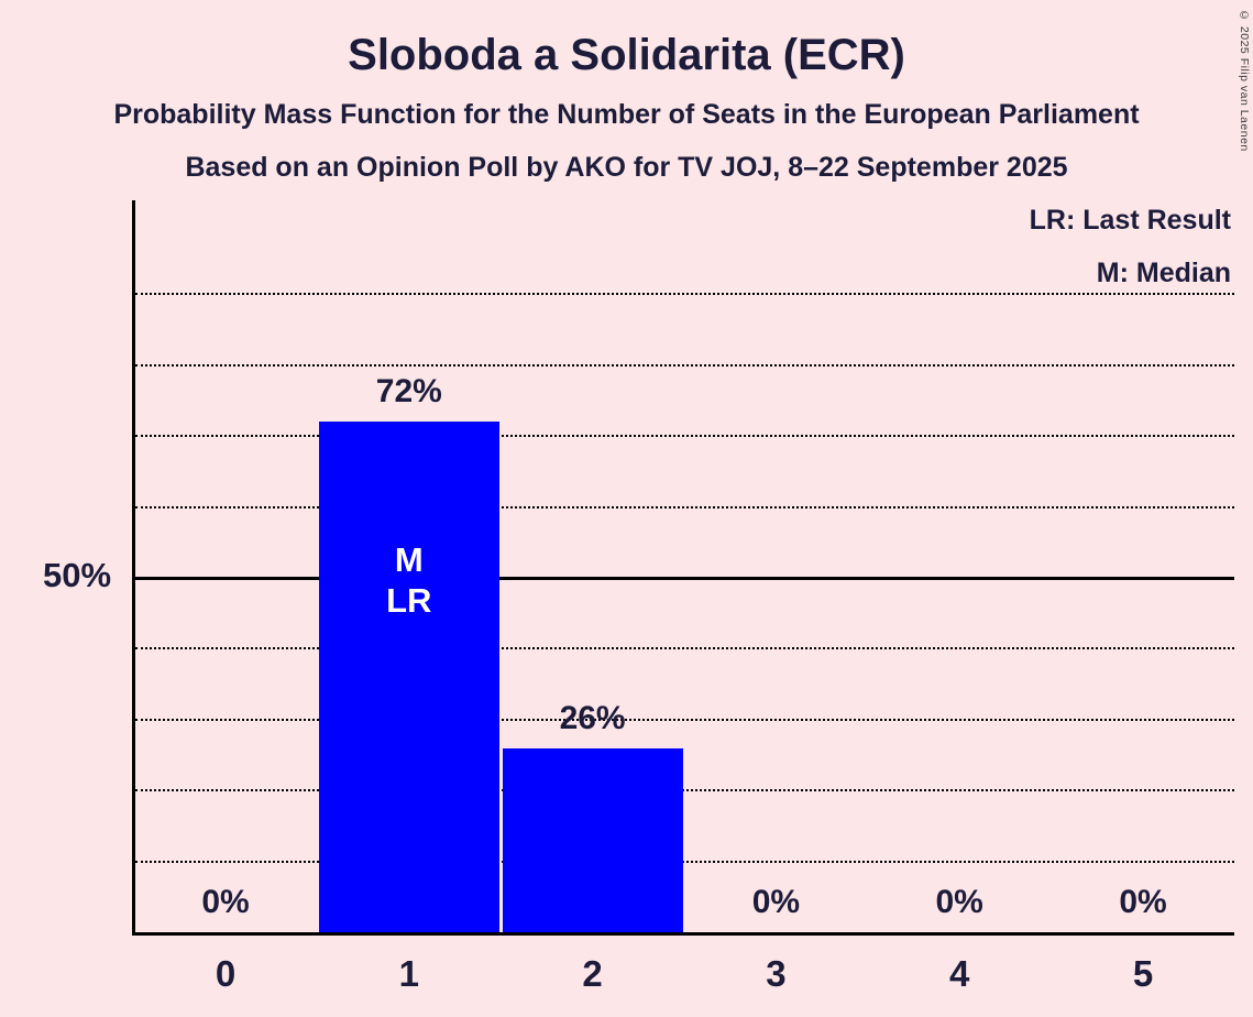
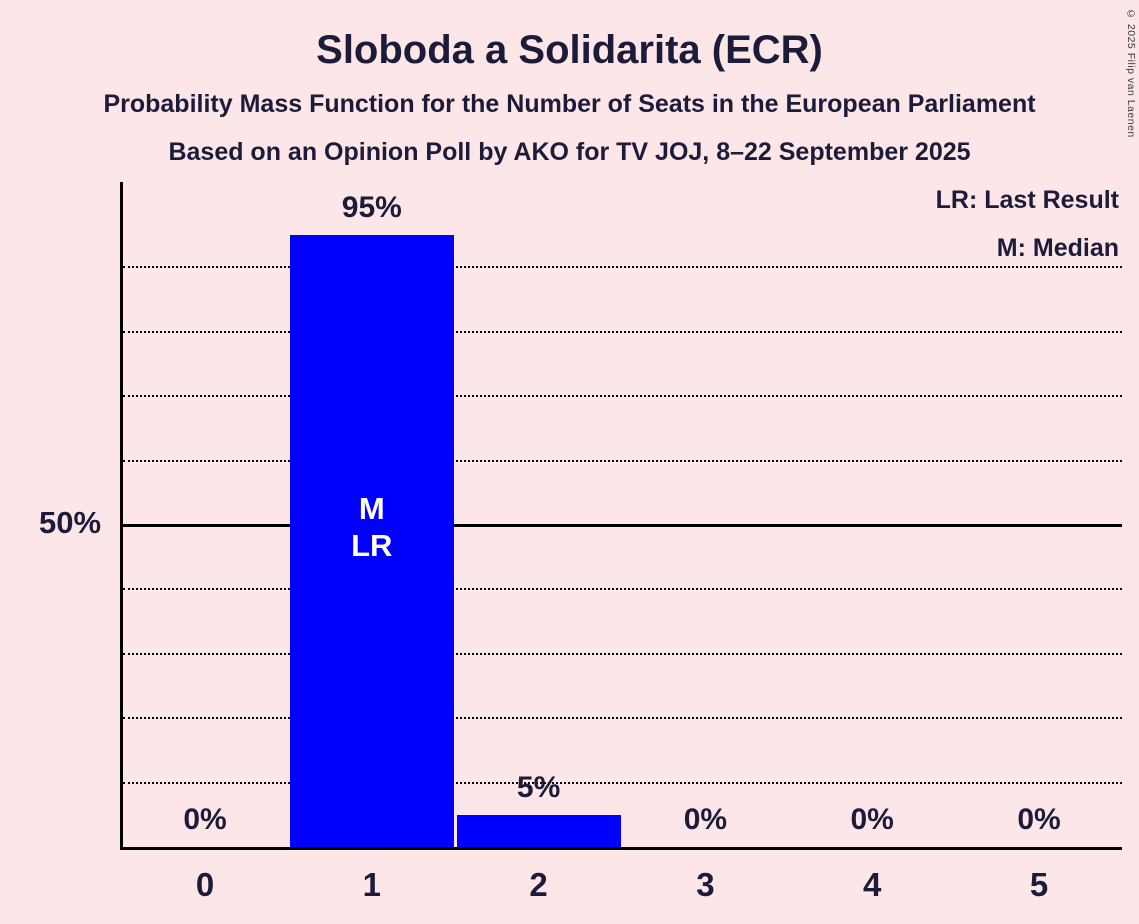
1: 72% -> 95%
2: 26% -> 5%
